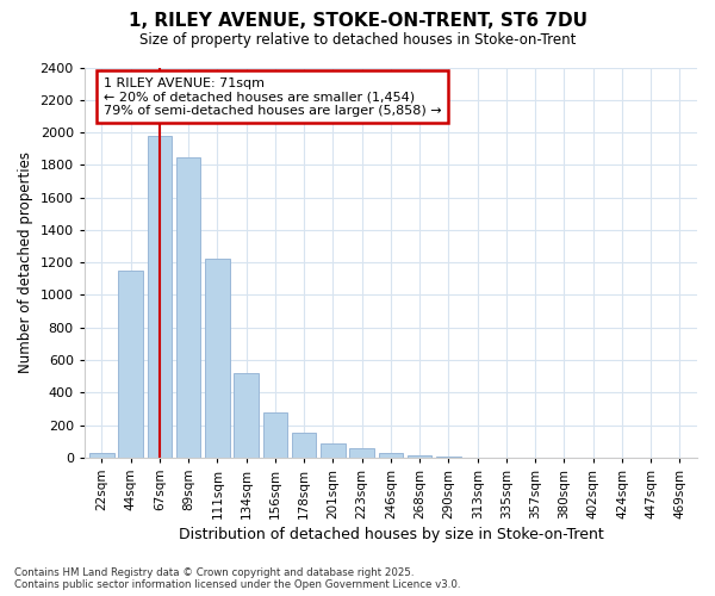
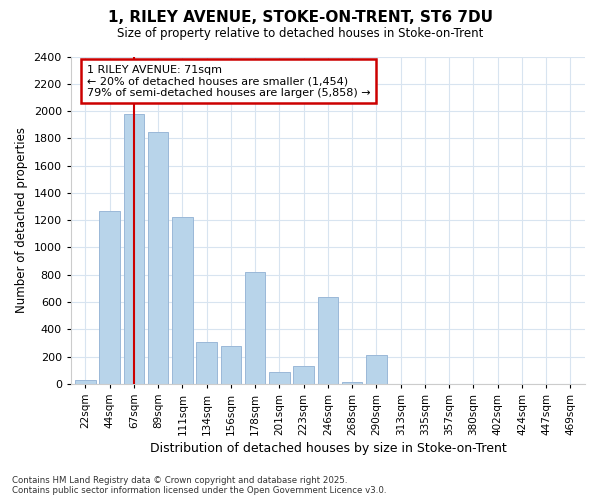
44sqm: 1150 -> 1270
134sqm: 520 -> 310
178sqm: 150 -> 820
223sqm: 60 -> 130
246sqm: 30 -> 640
290sqm: 0 -> 210
